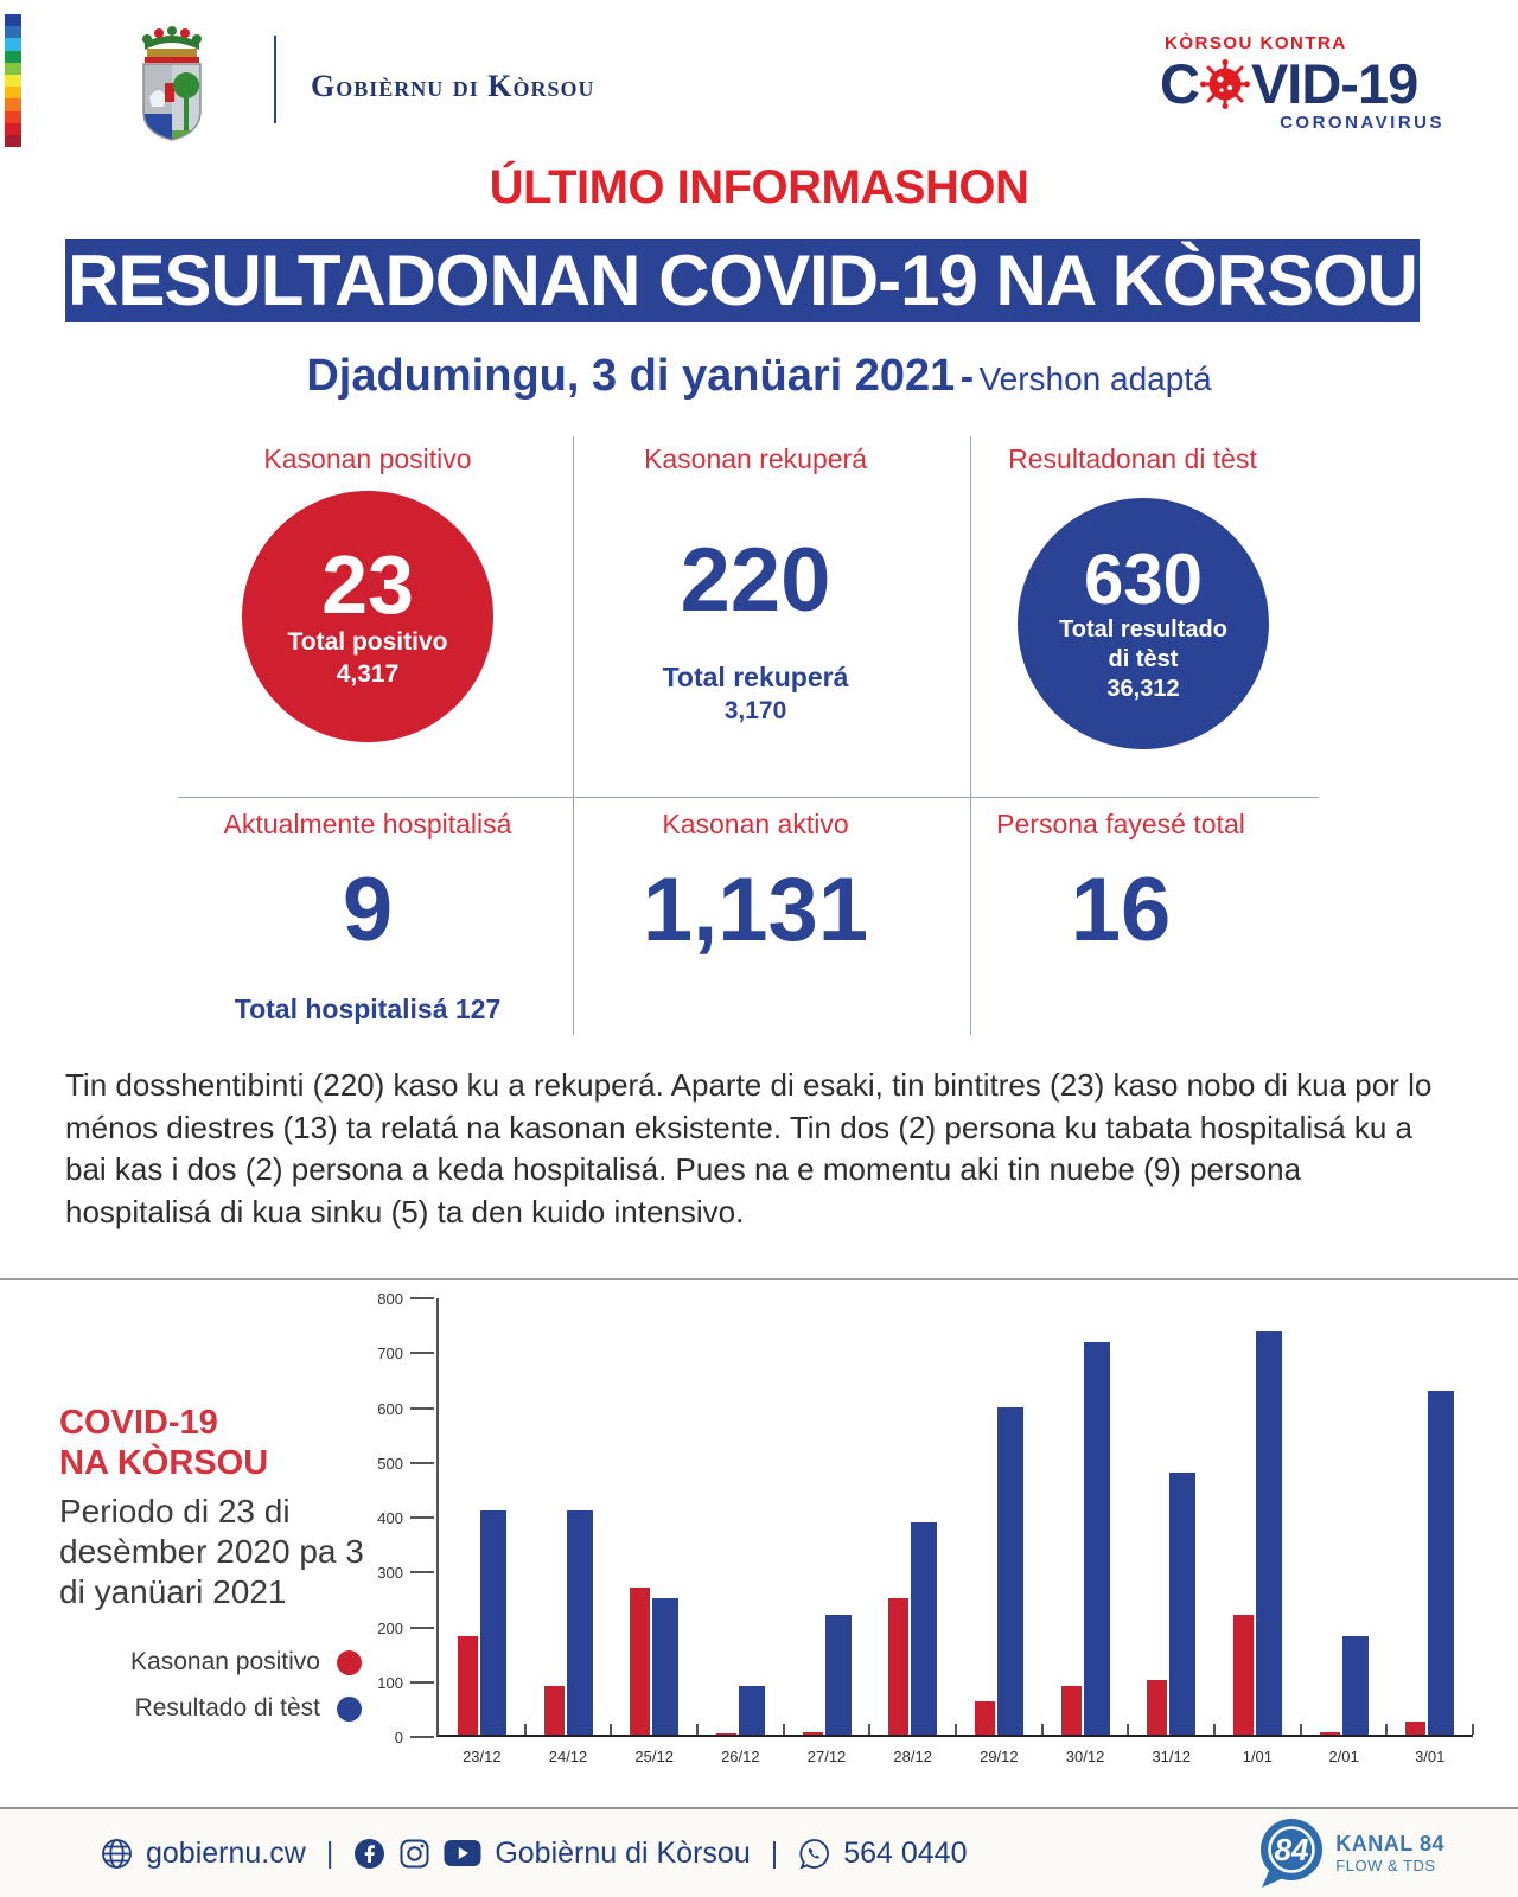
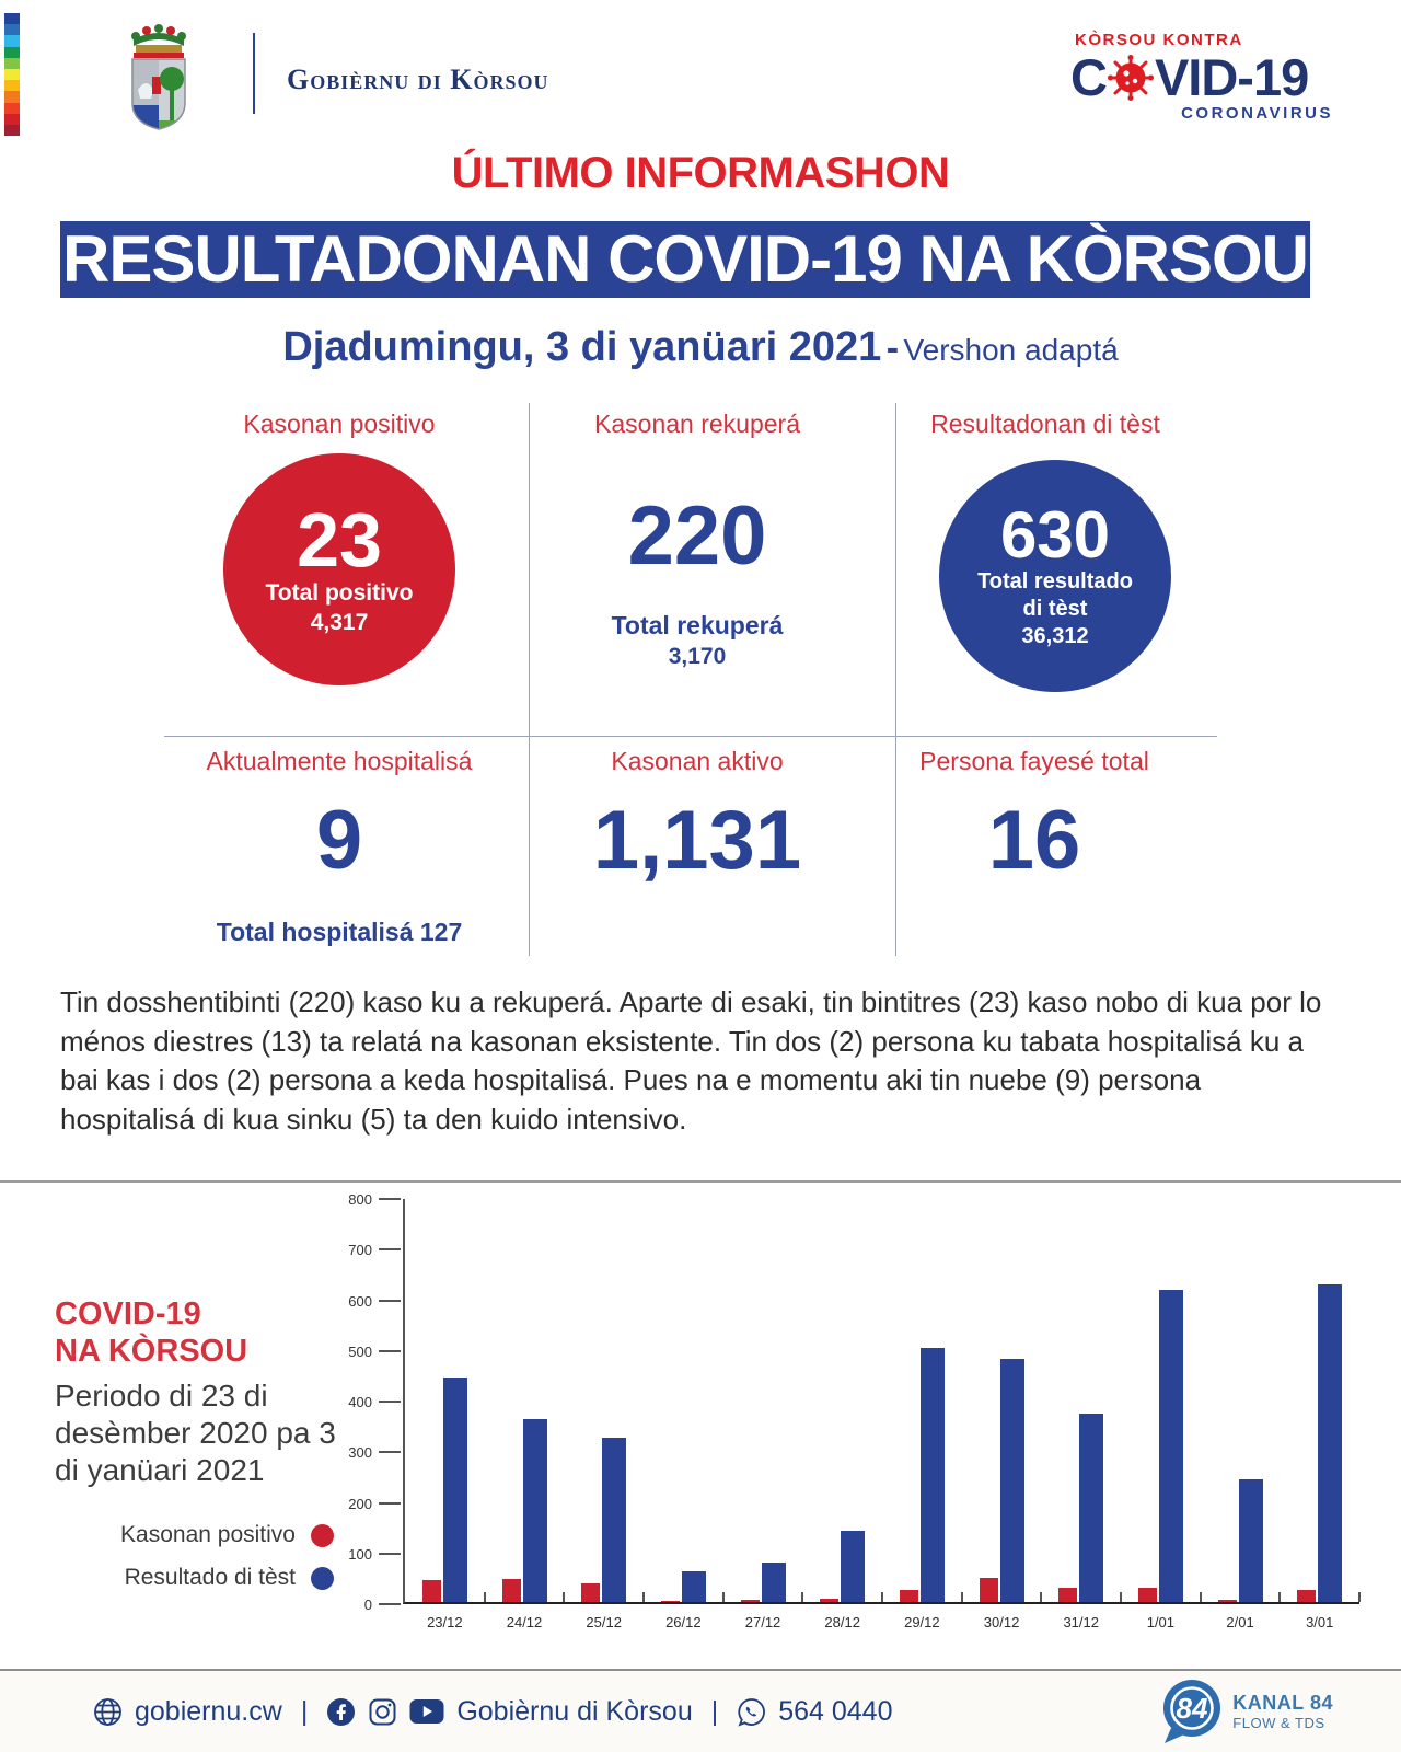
Kasonan positivo/23/12: 180 -> 40
Resultado di tèst/23/12: 410 -> 440
Kasonan positivo/24/12: 90 -> 50
Resultado di tèst/24/12: 410 -> 360
Kasonan positivo/25/12: 270 -> 40
Resultado di tèst/25/12: 250 -> 330
Resultado di tèst/26/12: 90 -> 60
Resultado di tèst/27/12: 220 -> 80
Kasonan positivo/28/12: 250 -> 10
Resultado di tèst/28/12: 390 -> 140
Kasonan positivo/29/12: 60 -> 20
Resultado di tèst/29/12: 600 -> 500
Kasonan positivo/30/12: 90 -> 50
Resultado di tèst/30/12: 720 -> 480
Kasonan positivo/31/12: 100 -> 30
Resultado di tèst/31/12: 480 -> 370
Kasonan positivo/1/01: 220 -> 30
Resultado di tèst/1/01: 740 -> 620
Resultado di tèst/2/01: 180 -> 240
